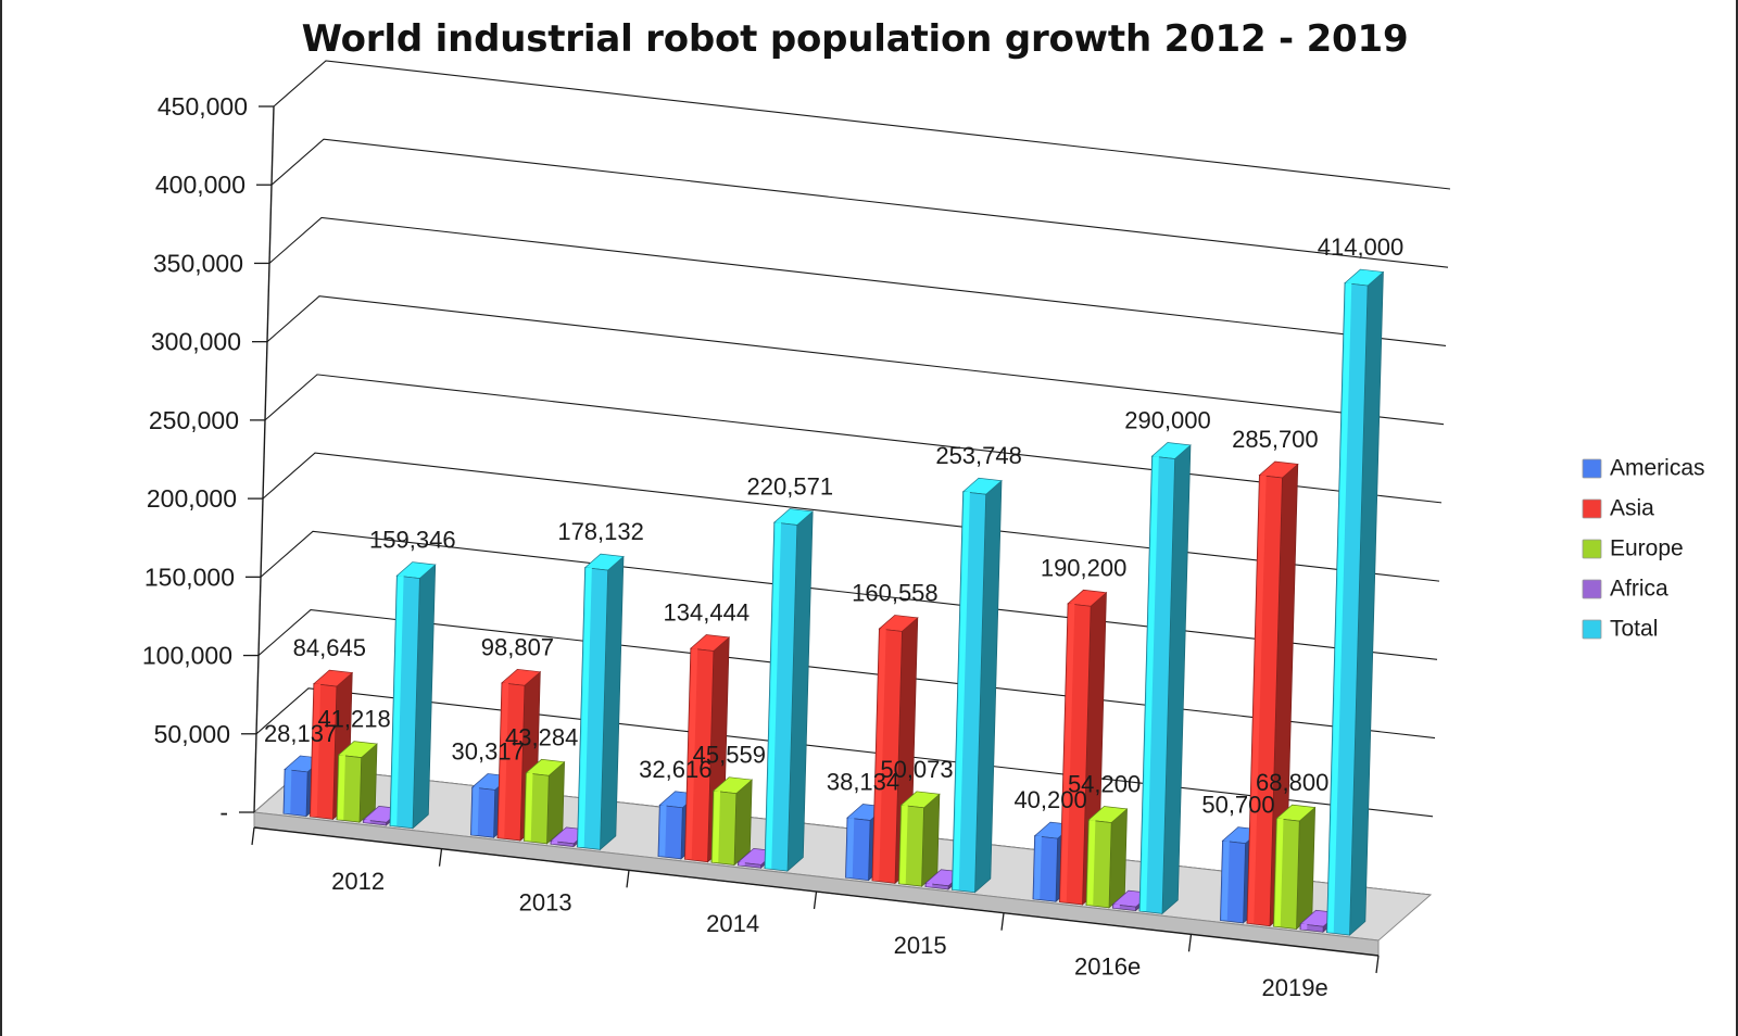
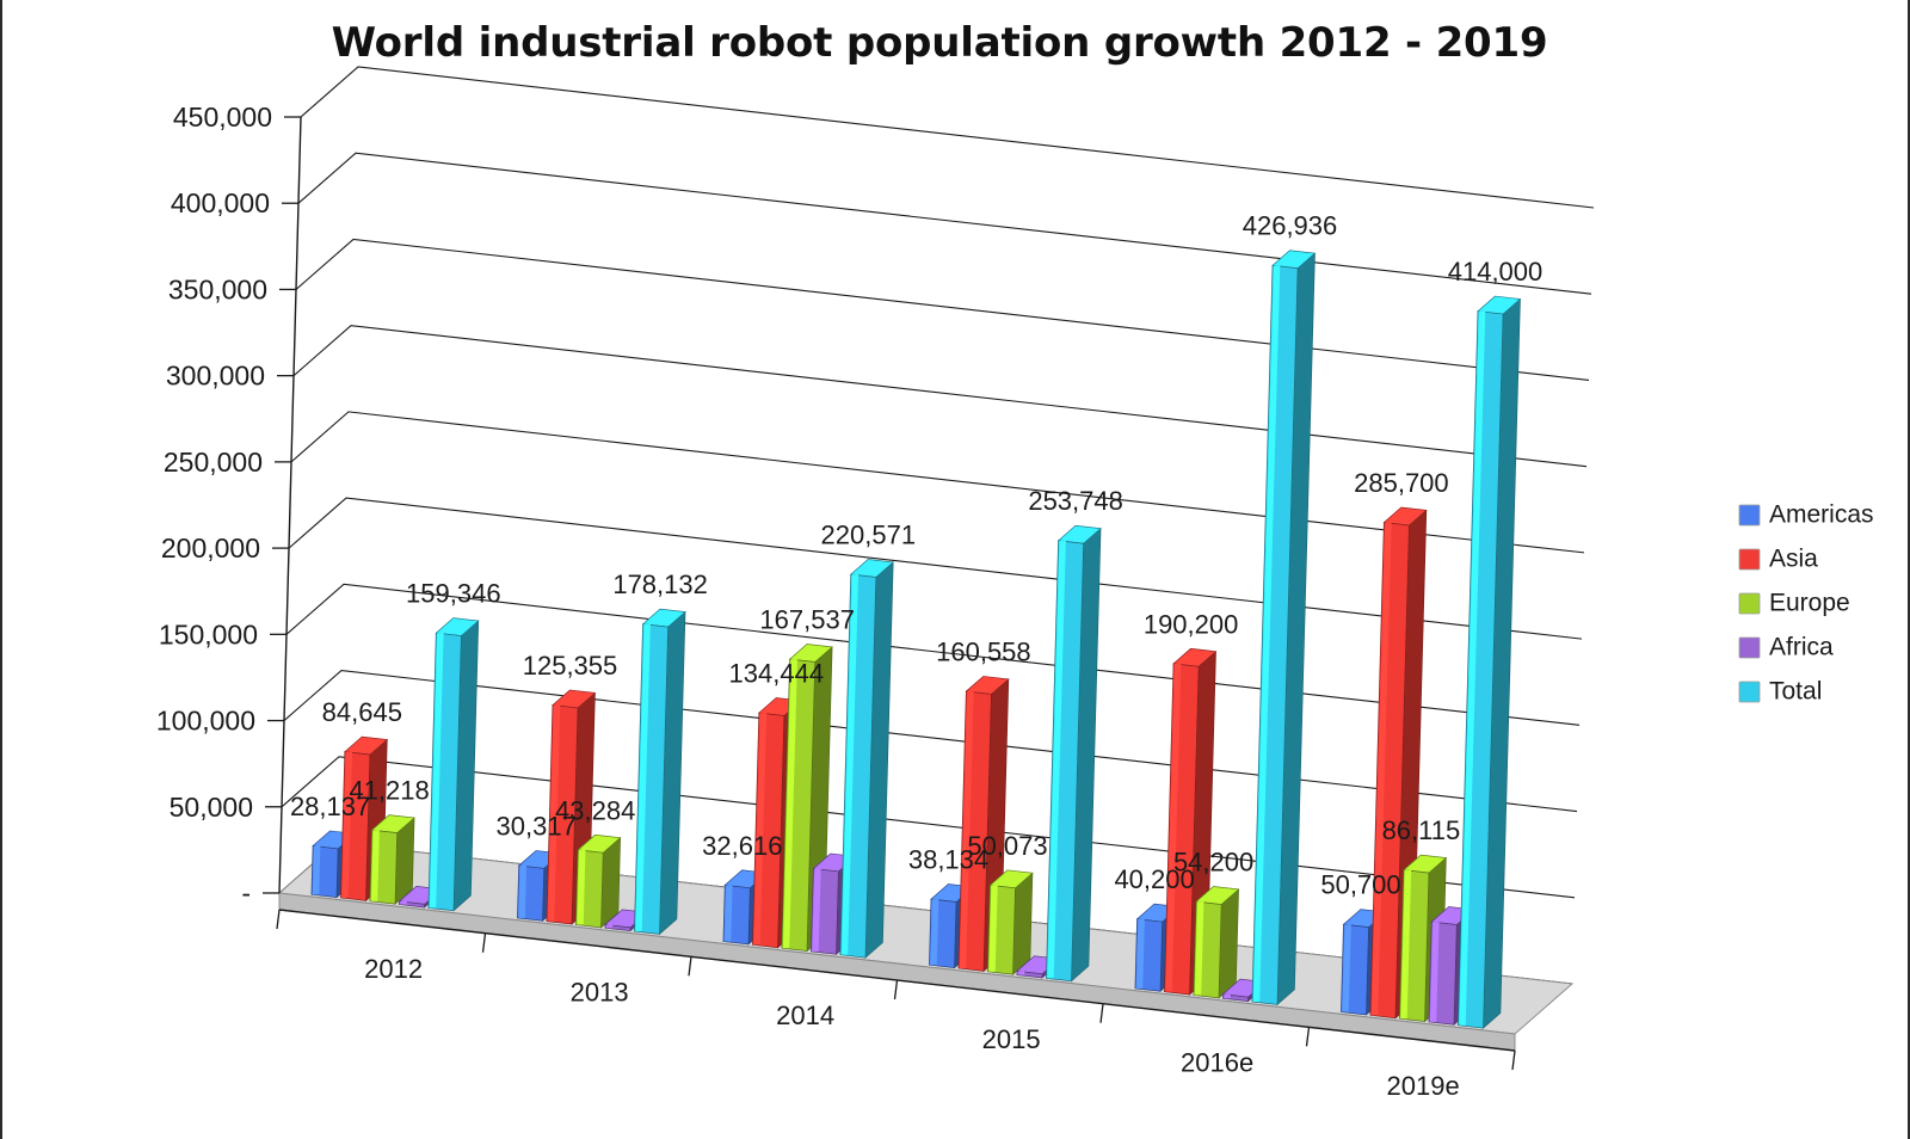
Asia/2013: 98,807 -> 125,355
Europe/2014: 45,559 -> 167,537
Africa/2014: 2000 -> 48000
Total/2016e: 290,000 -> 426,936
Europe/2019e: 68,800 -> 86,115
Africa/2019e: 4000 -> 58000
